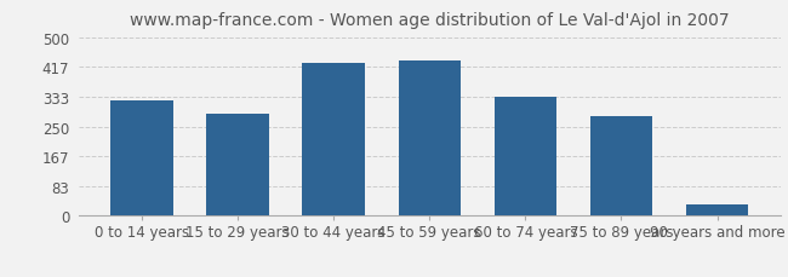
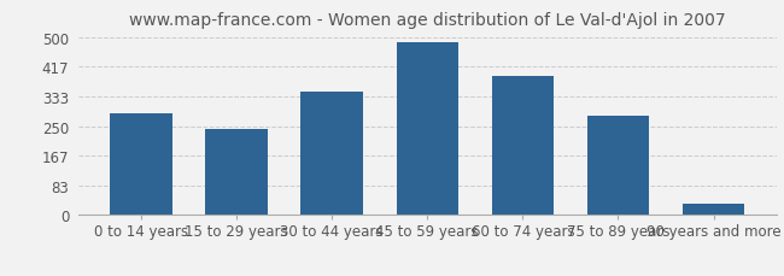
0 to 14 years: 325 -> 285
15 to 29 years: 285 -> 242
30 to 44 years: 430 -> 348
45 to 59 years: 435 -> 487
60 to 74 years: 335 -> 392
